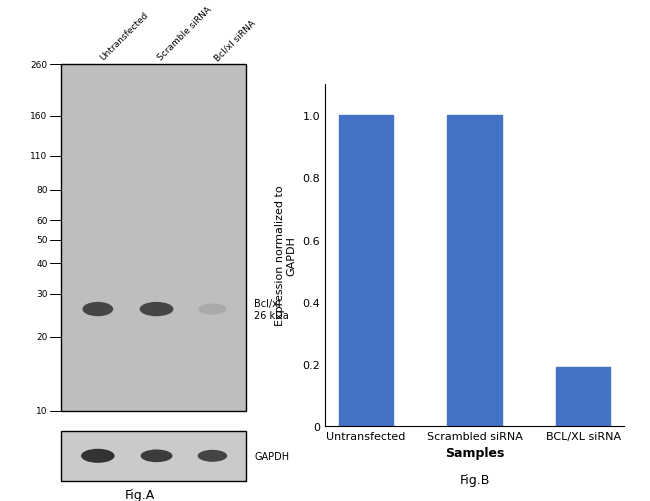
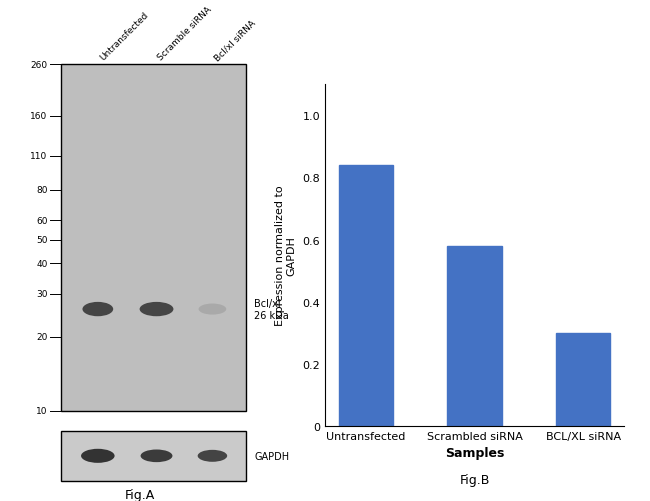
Untransfected: 1.00 -> 0.84
Scrambled siRNA: 1.00 -> 0.58
BCL/XL siRNA: 0.19 -> 0.30
